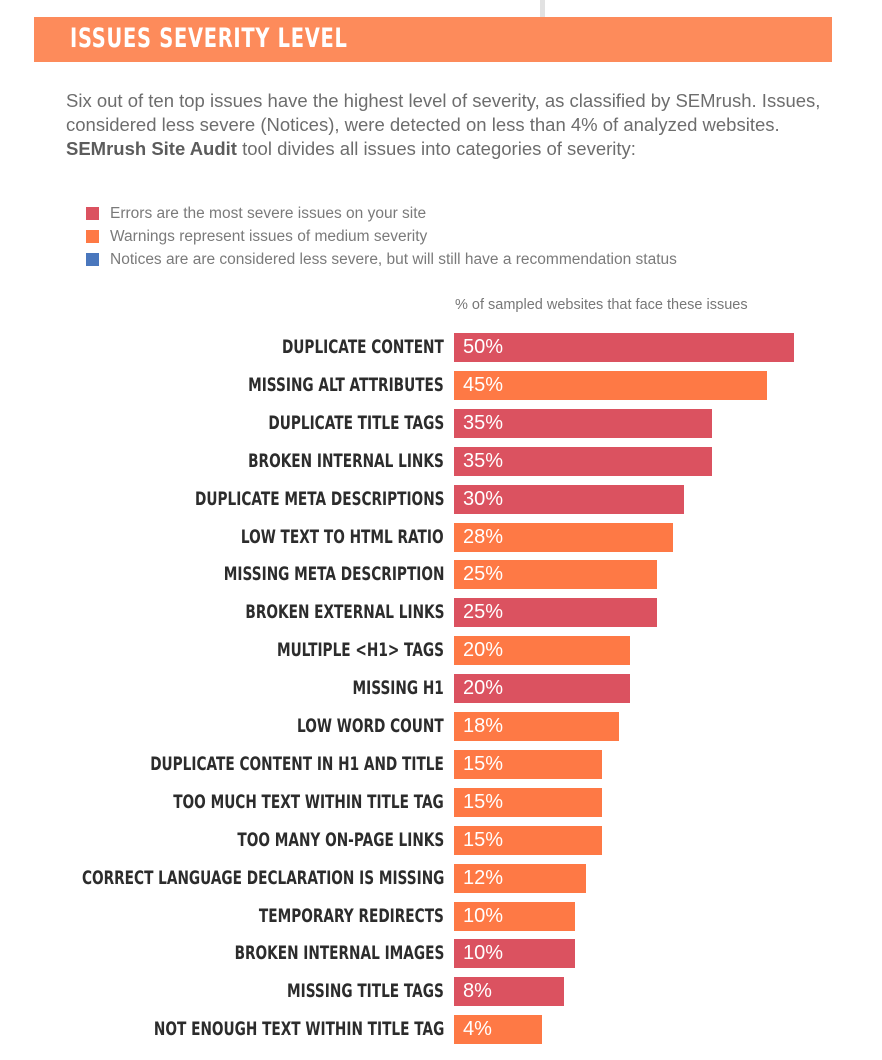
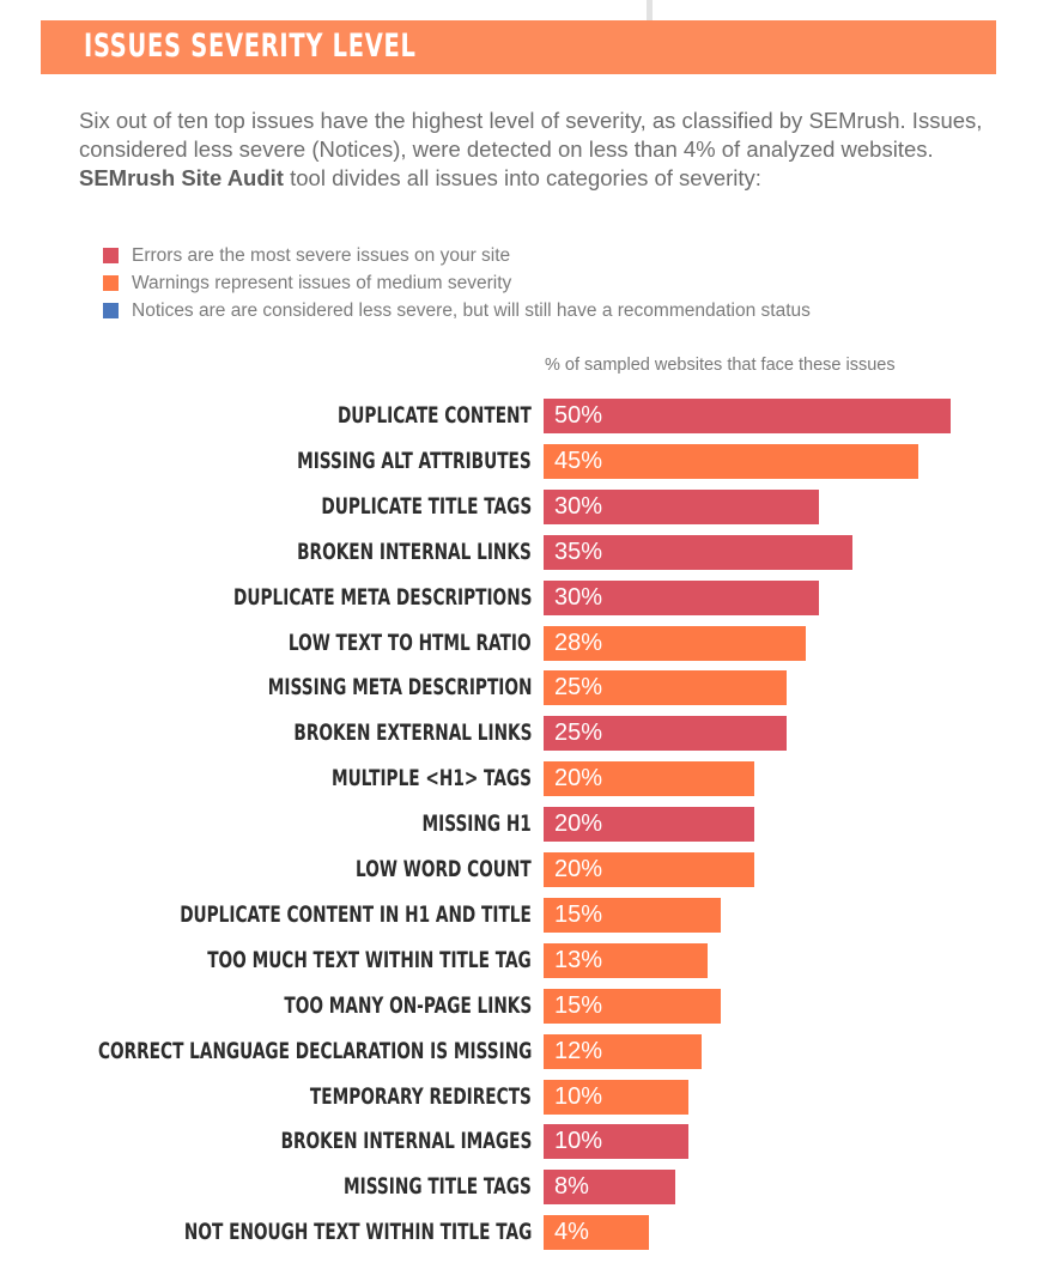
DUPLICATE TITLE TAGS: 35% -> 30%
LOW WORD COUNT: 18% -> 20%
TOO MUCH TEXT WITHIN TITLE TAG: 15% -> 13%
